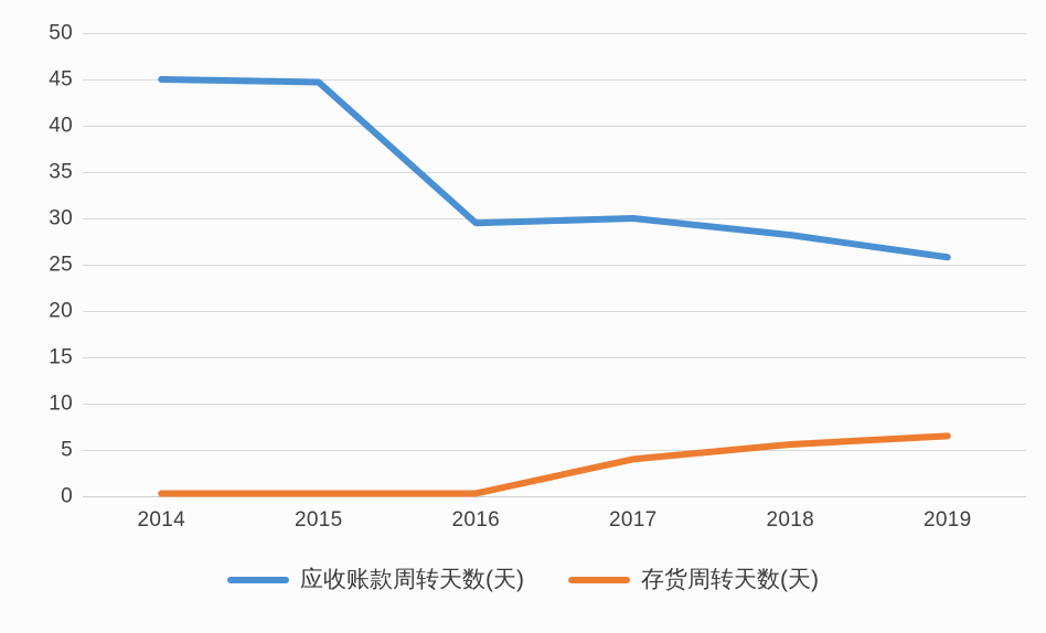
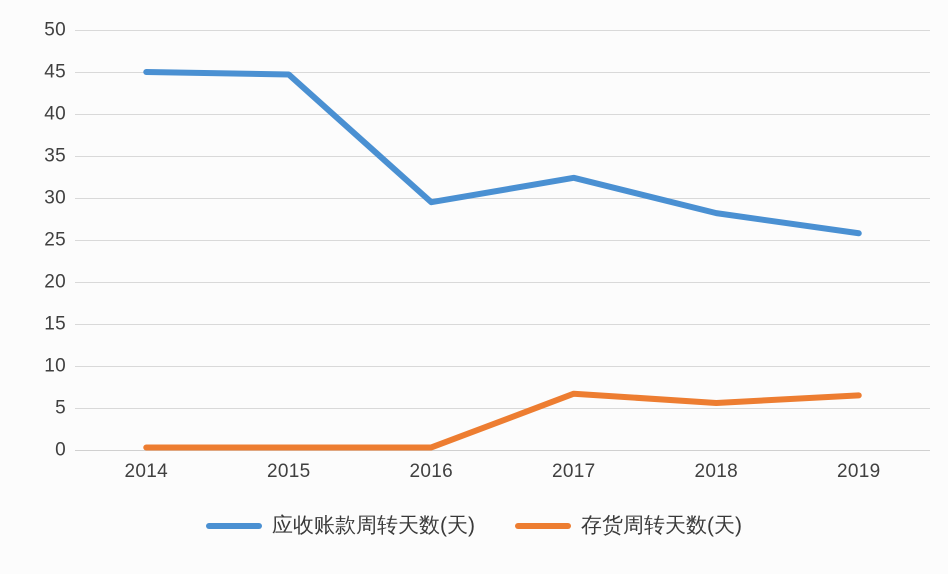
应收账款周转天数(天)/2017: 30 -> 32
存货周转天数(天)/2017: 4 -> 7
